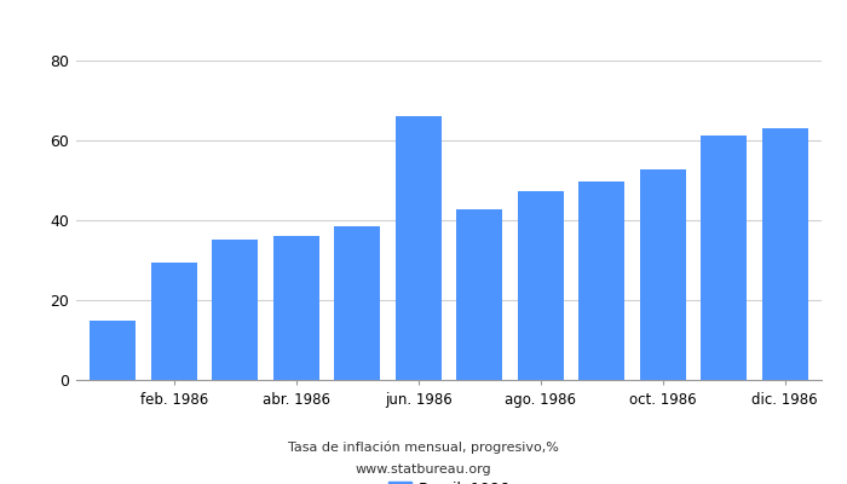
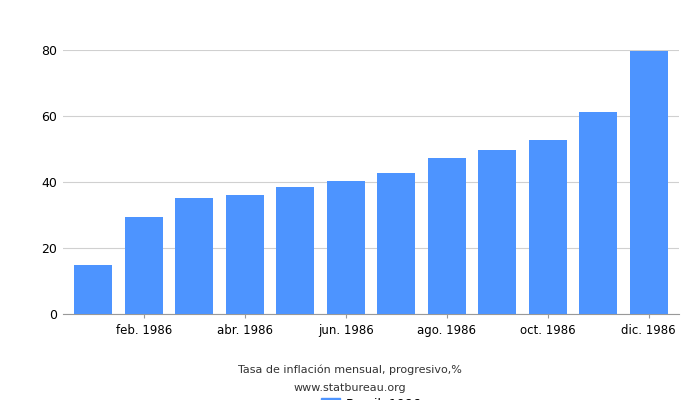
jun. 1986: 66.0 -> 40.2
dic. 1986: 63.0 -> 79.8
